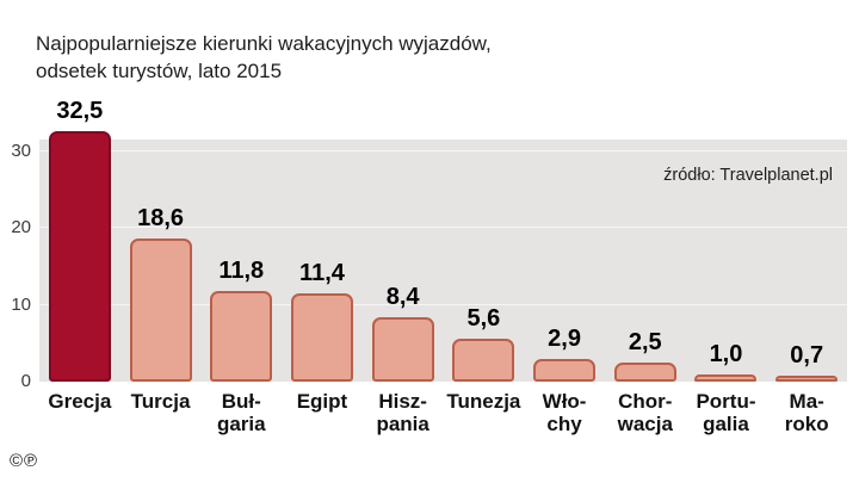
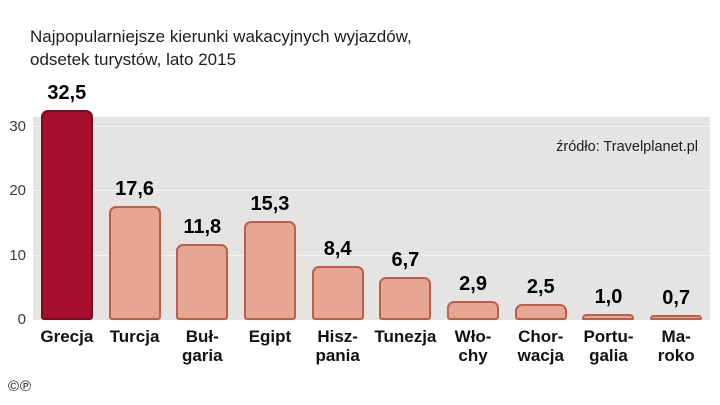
Turcja: 18,6 -> 17,6
Egipt: 11,4 -> 15,3
Tunezja: 5,6 -> 6,7
